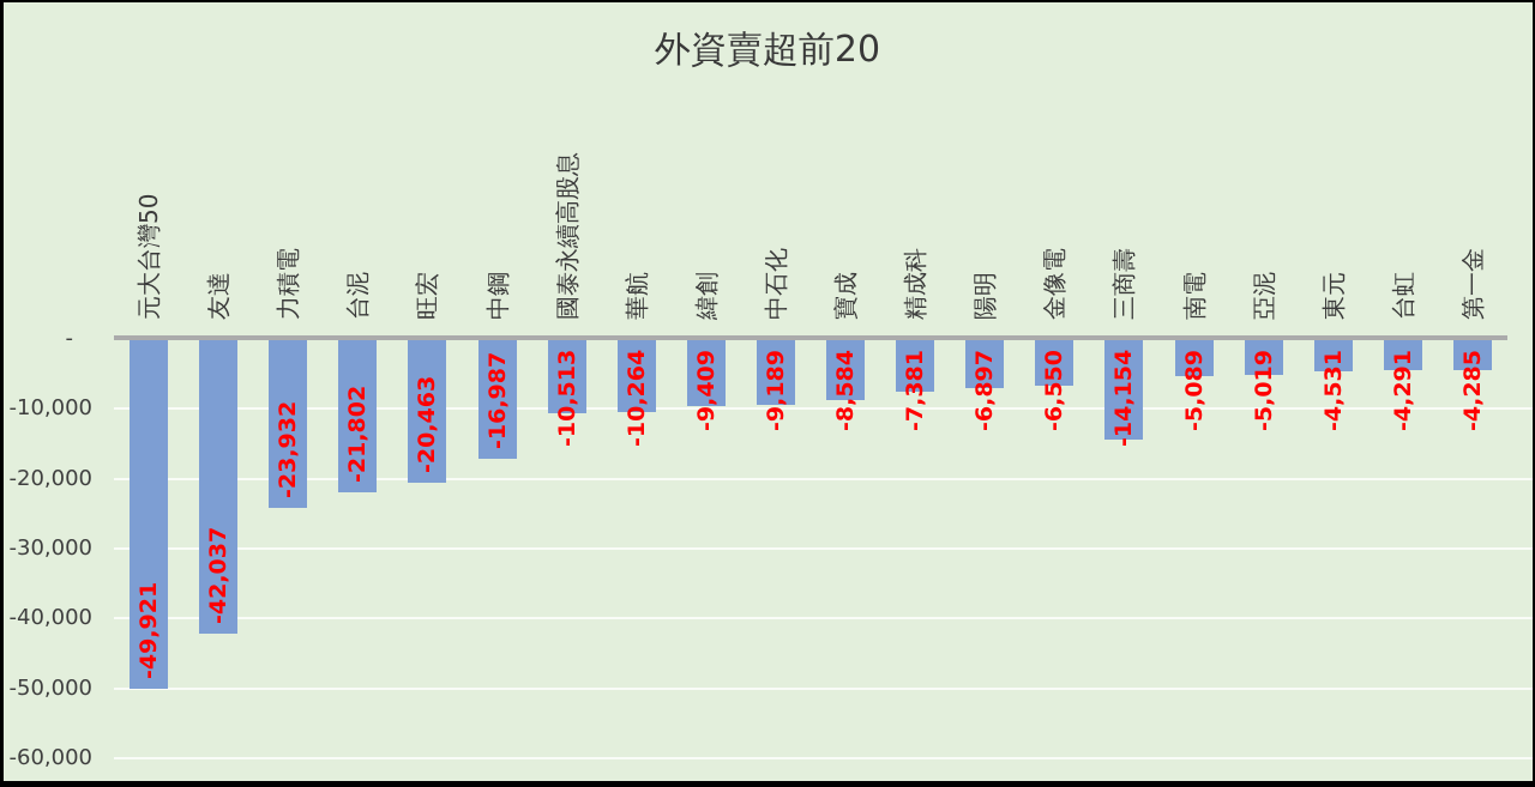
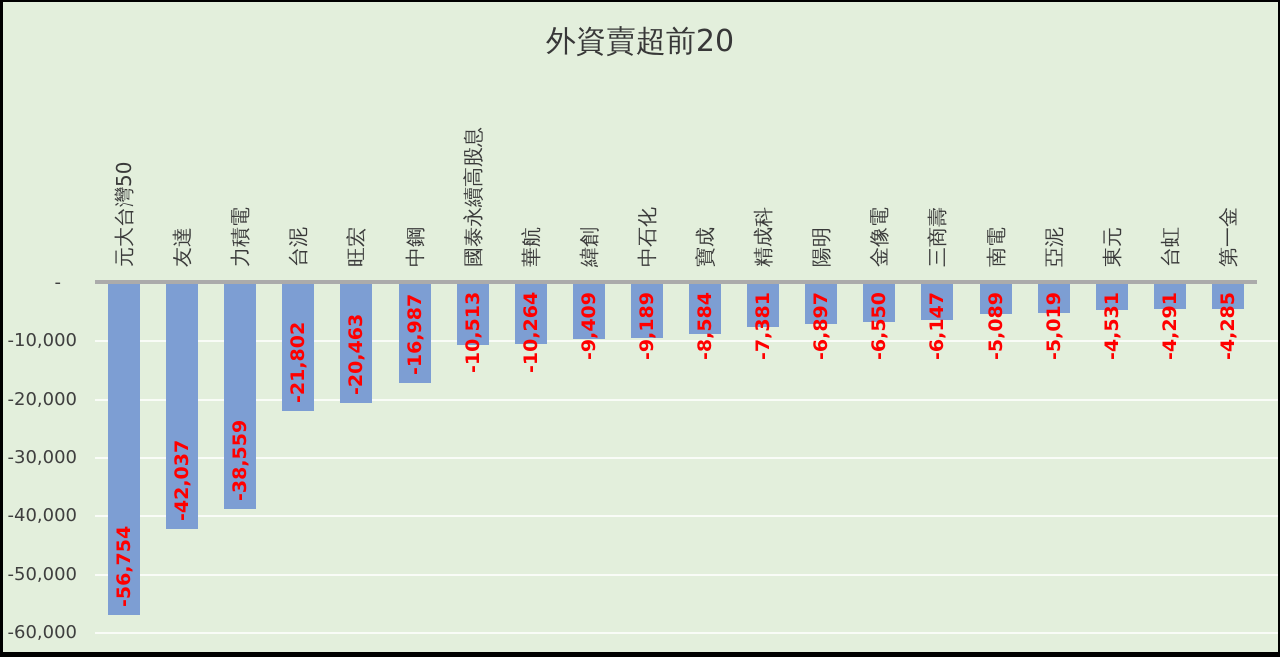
元大台灣50: -49,921 -> -56,754
力積電: -23,932 -> -38,559
三商壽: -14,154 -> -6,147
